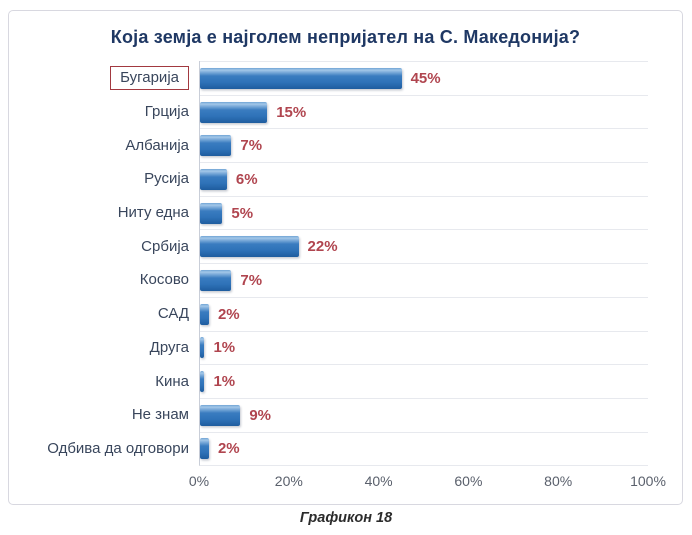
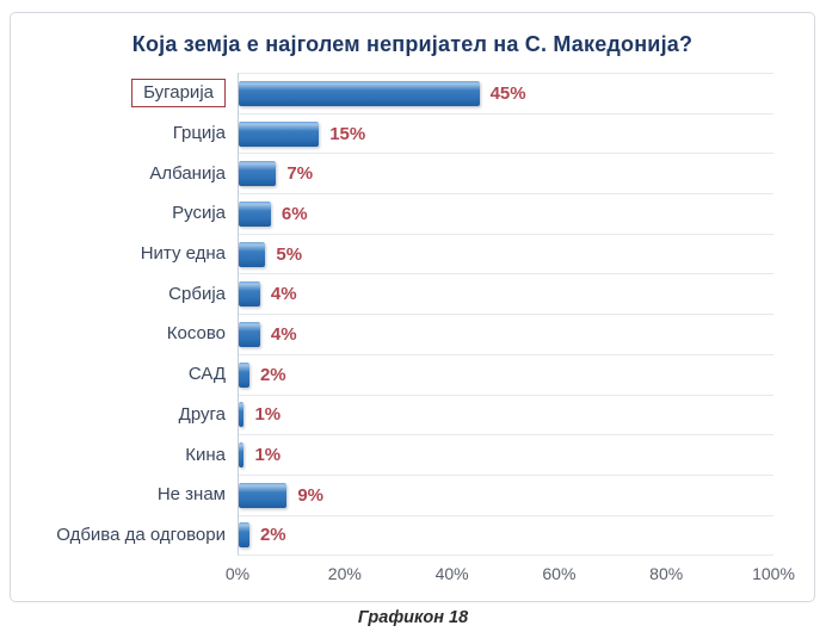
Србија: 22% -> 4%
Косово: 7% -> 4%
